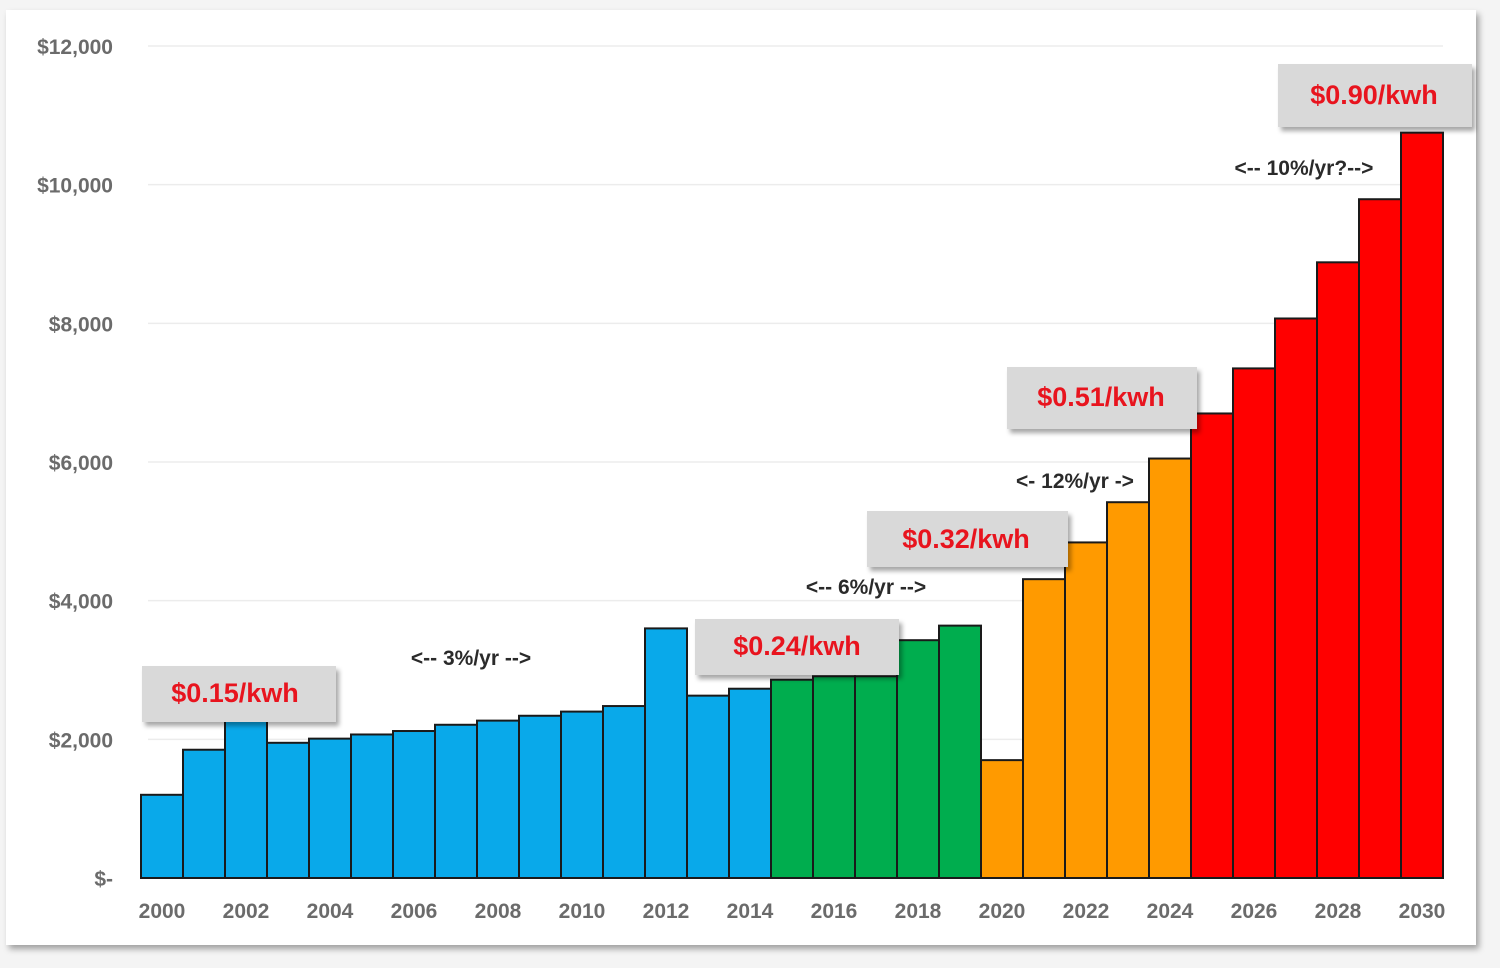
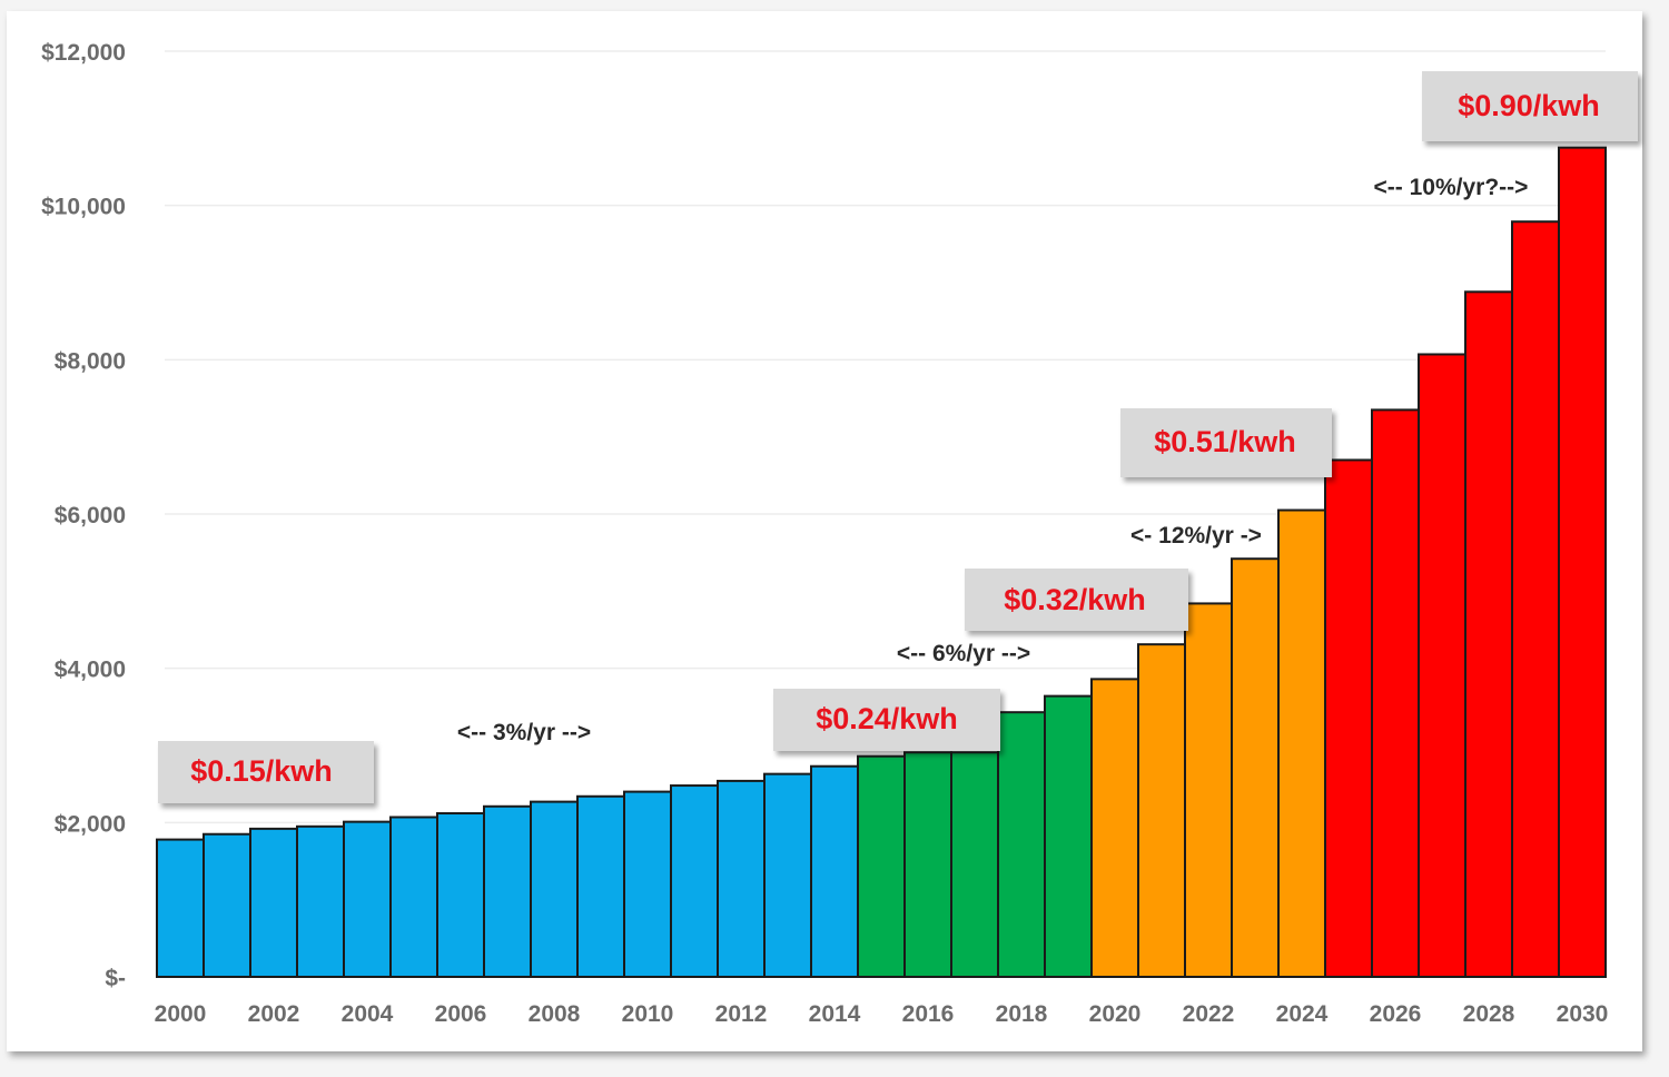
2000: $1200 -> $1800
2002: $2900 -> $1900
2012: $3600 -> $2500
2020: $1700 -> $3900
